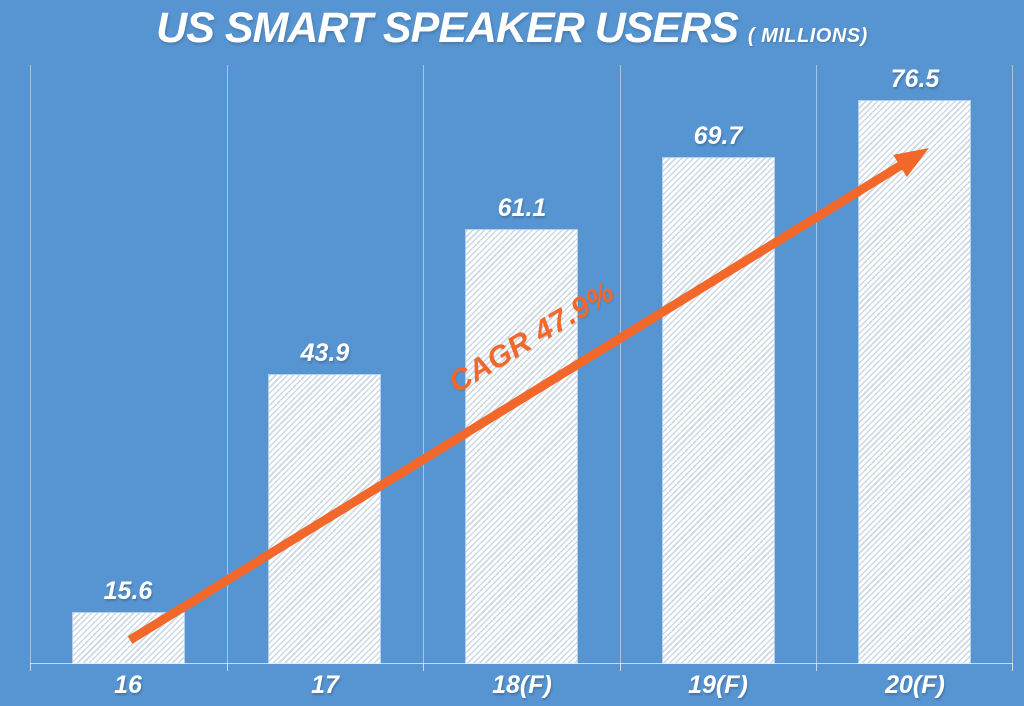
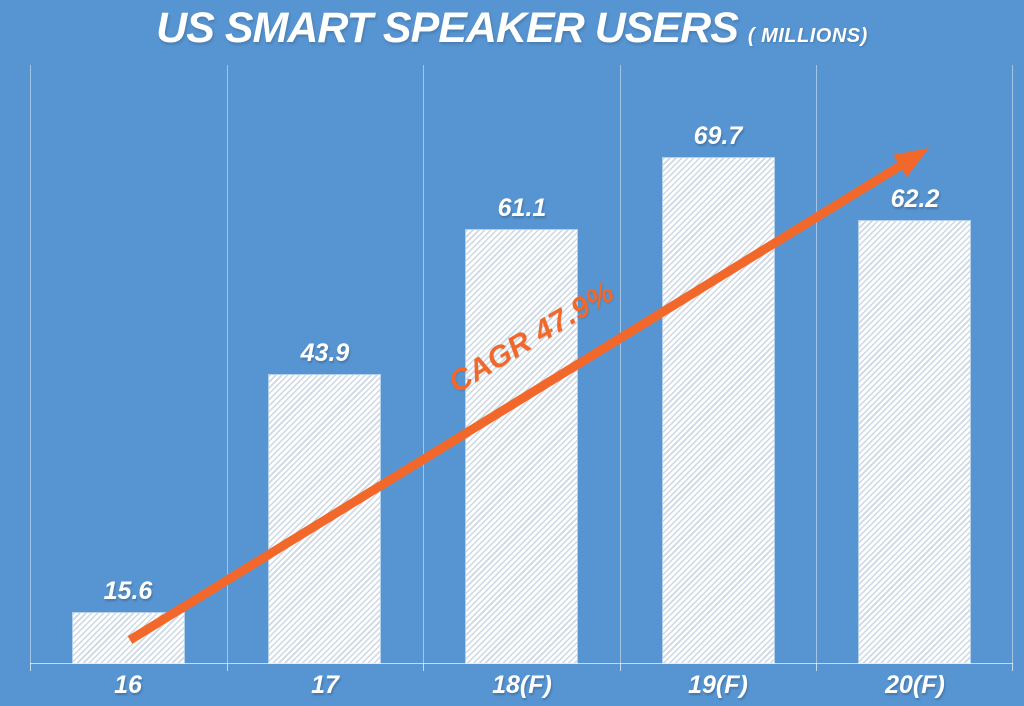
20(F): 76.5 -> 62.2
